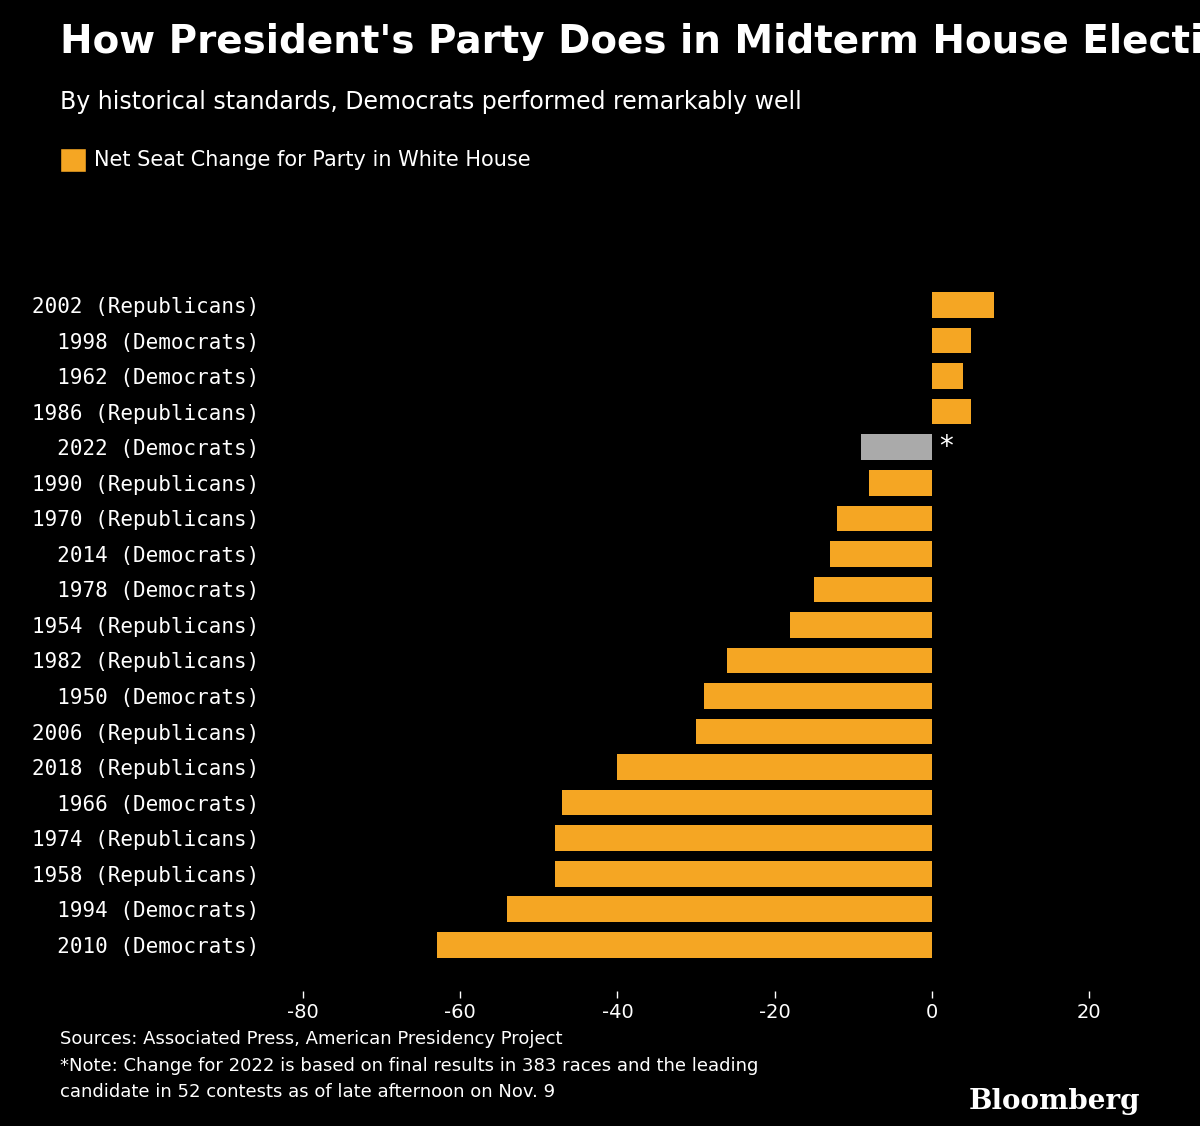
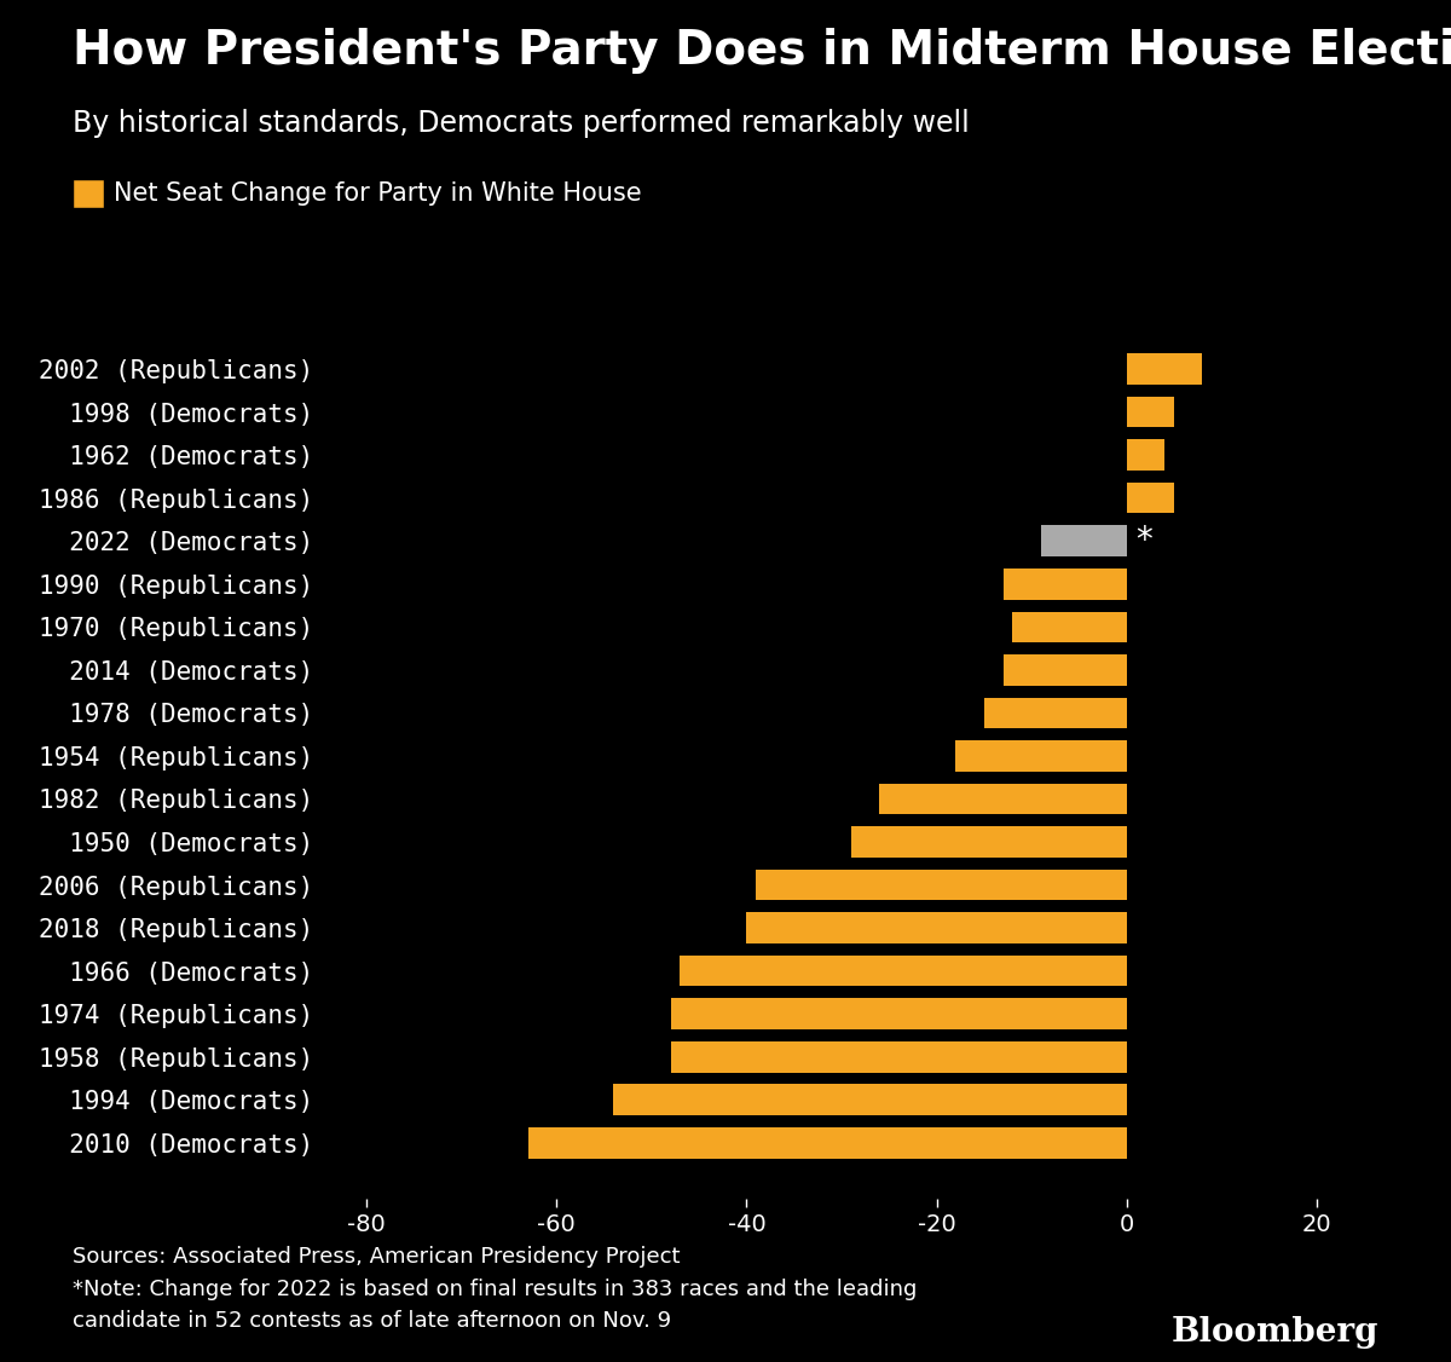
1990 (Republicans): -8 -> -13
2006 (Republicans): -30 -> -39
